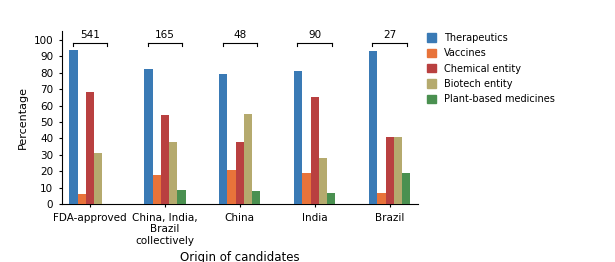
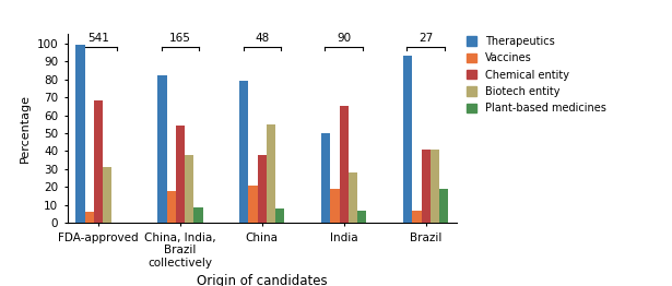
Therapeutics/FDA-approved: 94 -> 99
Therapeutics/India: 81 -> 50
